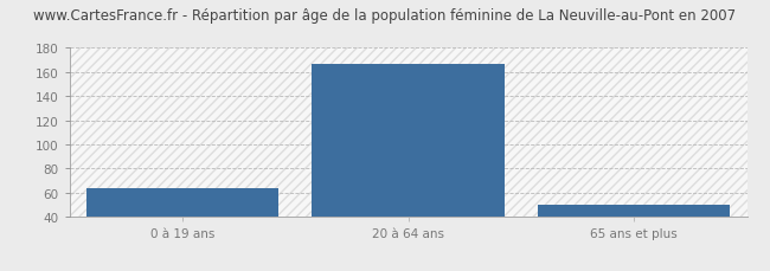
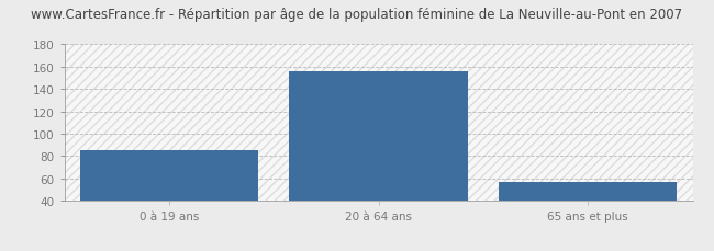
0 à 19 ans: 64 -> 85
20 à 64 ans: 167 -> 156
65 ans et plus: 50 -> 57
